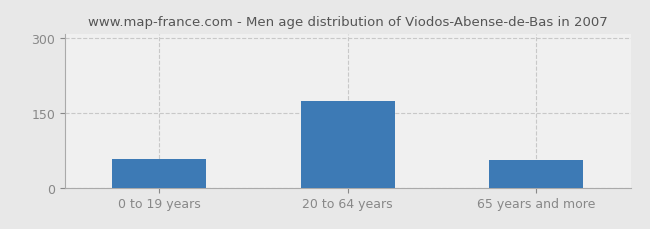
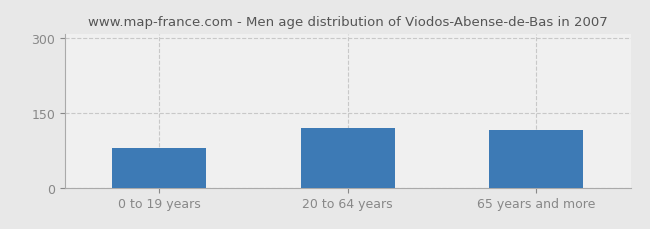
0 to 19 years: 57 -> 80
20 to 64 years: 175 -> 120
65 years and more: 55 -> 115
